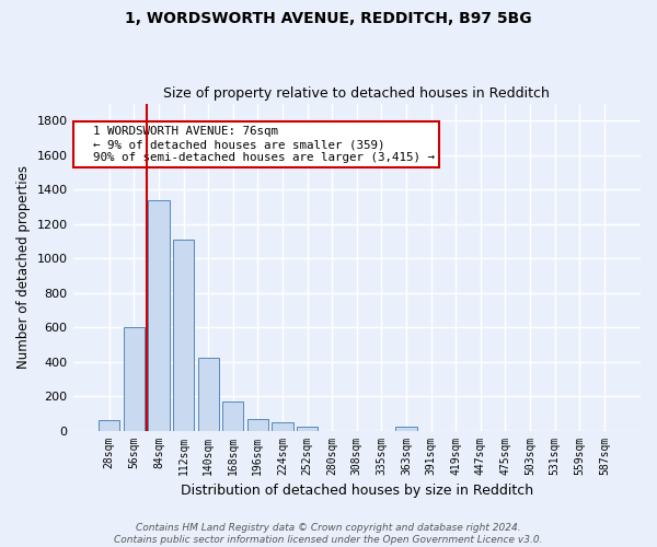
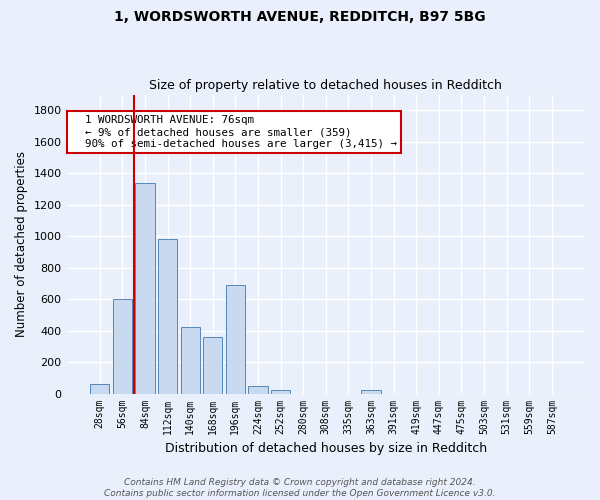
112sqm: 1110 -> 980
168sqm: 170 -> 360
196sqm: 60 -> 690
